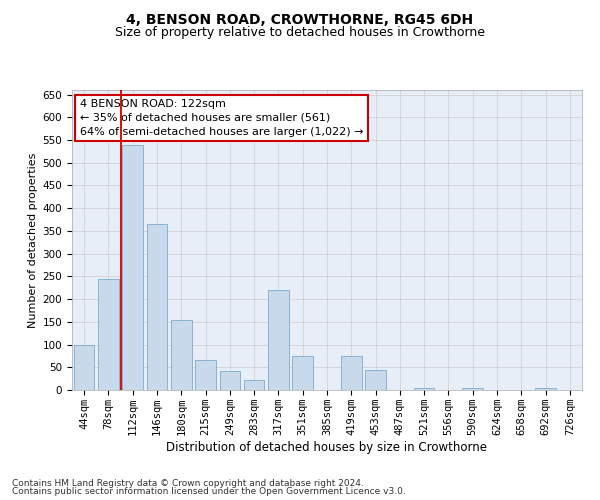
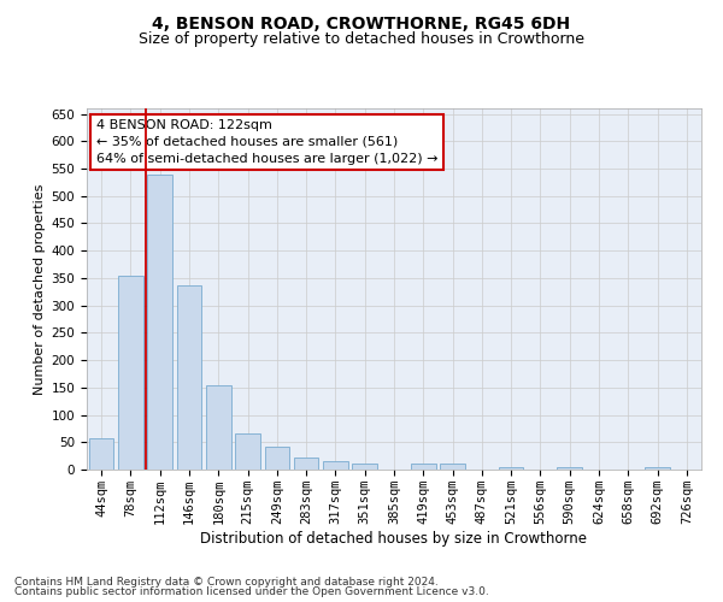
44sqm: 100 -> 57
78sqm: 245 -> 354
146sqm: 365 -> 337
317sqm: 220 -> 16
351sqm: 75 -> 10
419sqm: 75 -> 10
453sqm: 45 -> 10
